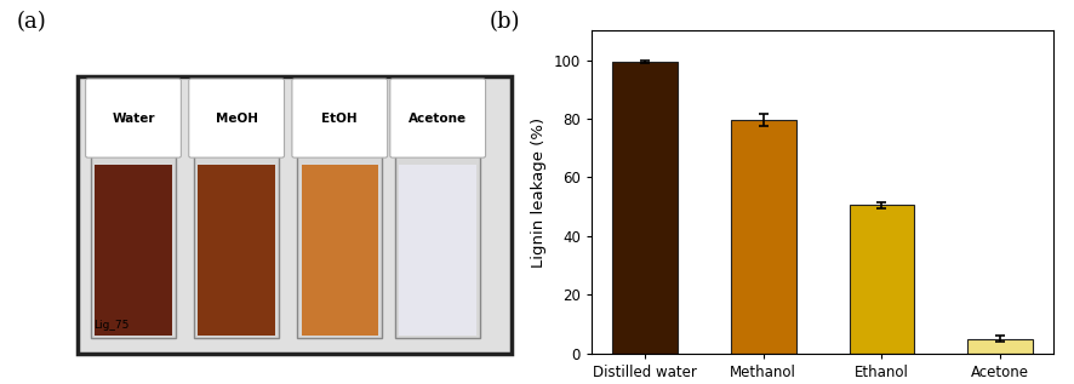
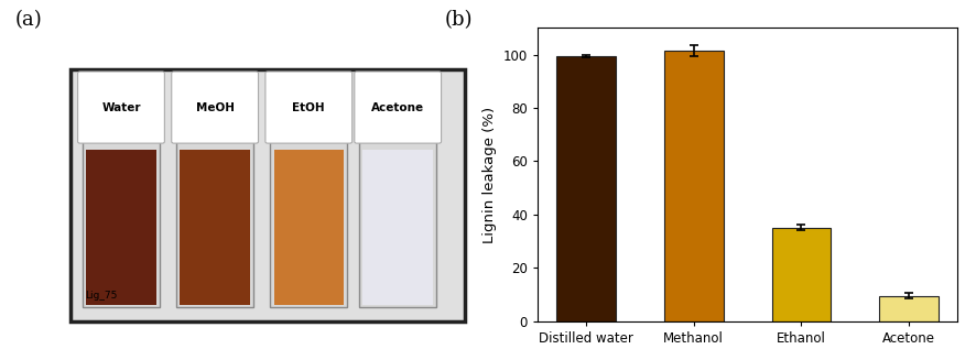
Methanol: 79.5 -> 101.5
Ethanol: 50.5 -> 35.0
Acetone: 5.0 -> 9.5
